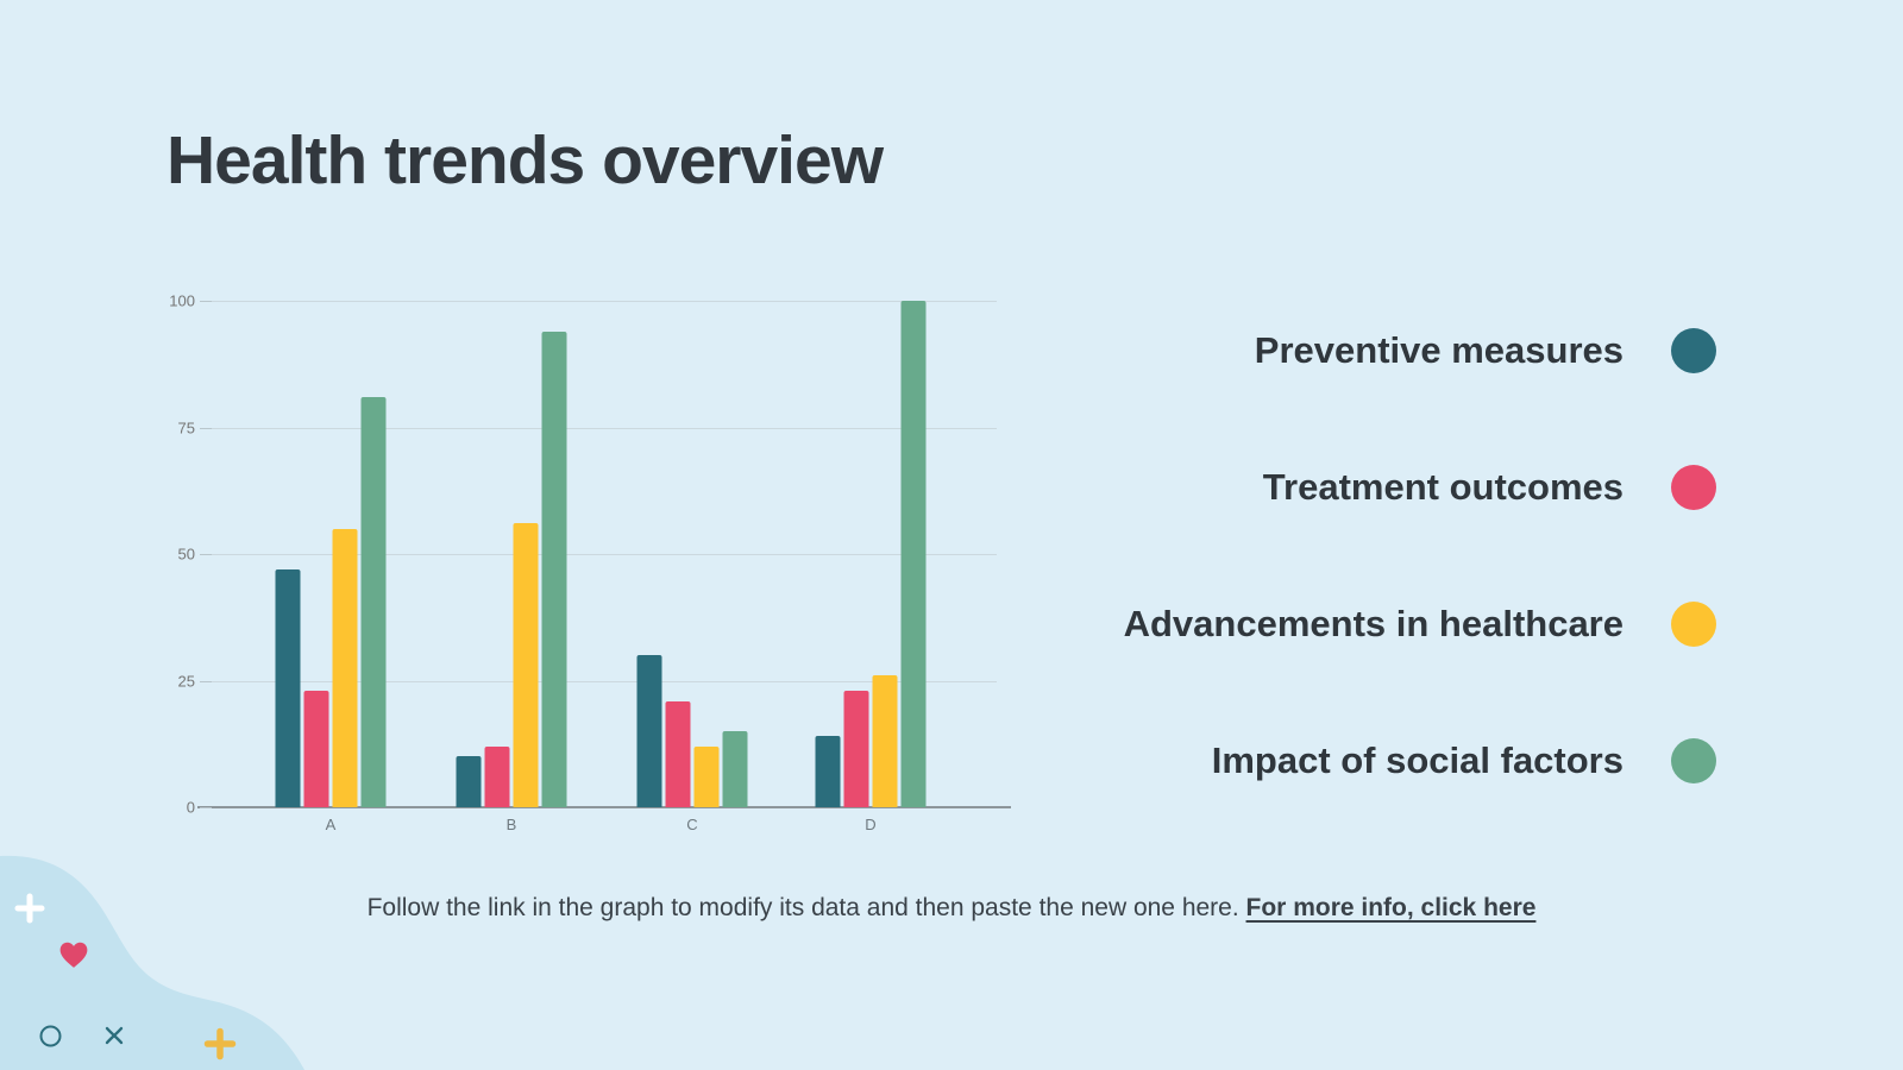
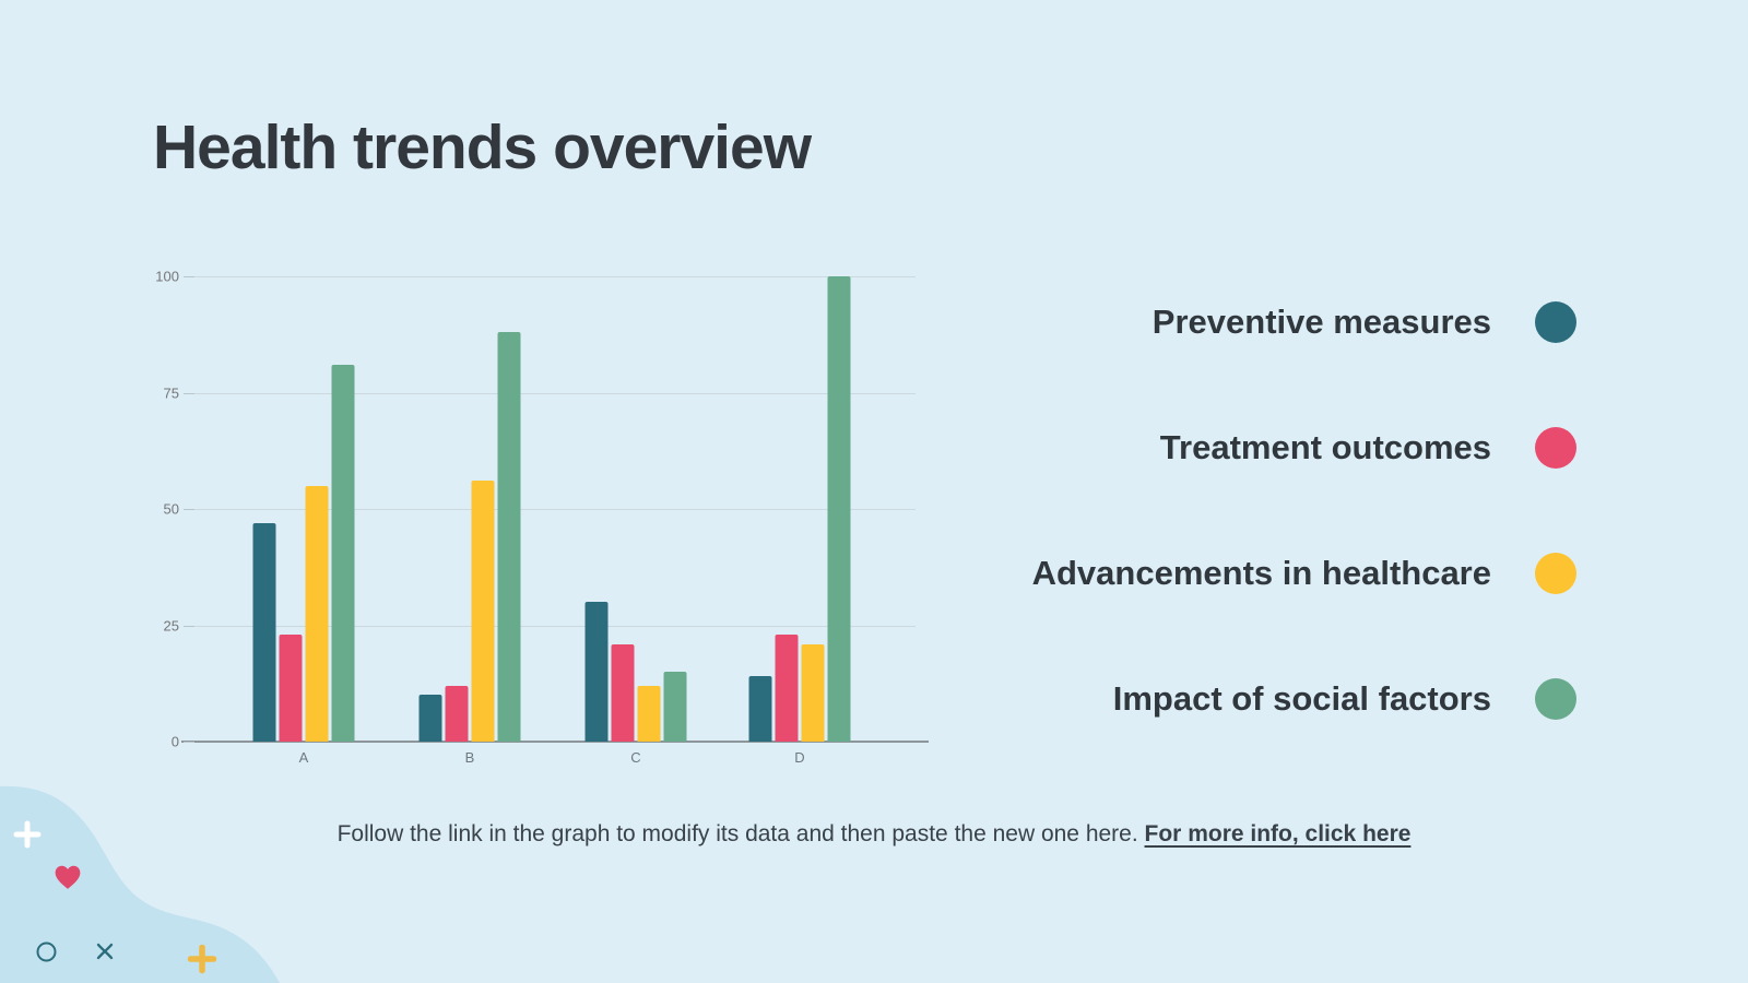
Impact of social factors/B: 94 -> 88
Advancements in healthcare/D: 26 -> 21
